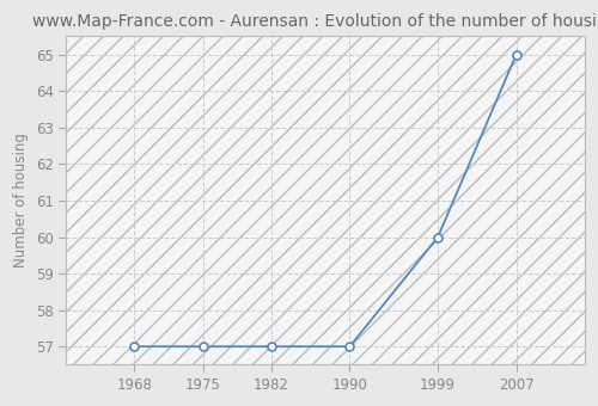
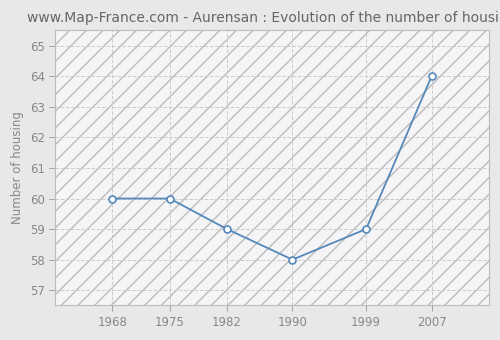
1968: 57 -> 60
1975: 57 -> 60
1982: 57 -> 59
1990: 57 -> 58
1999: 60 -> 59
2007: 65 -> 64
